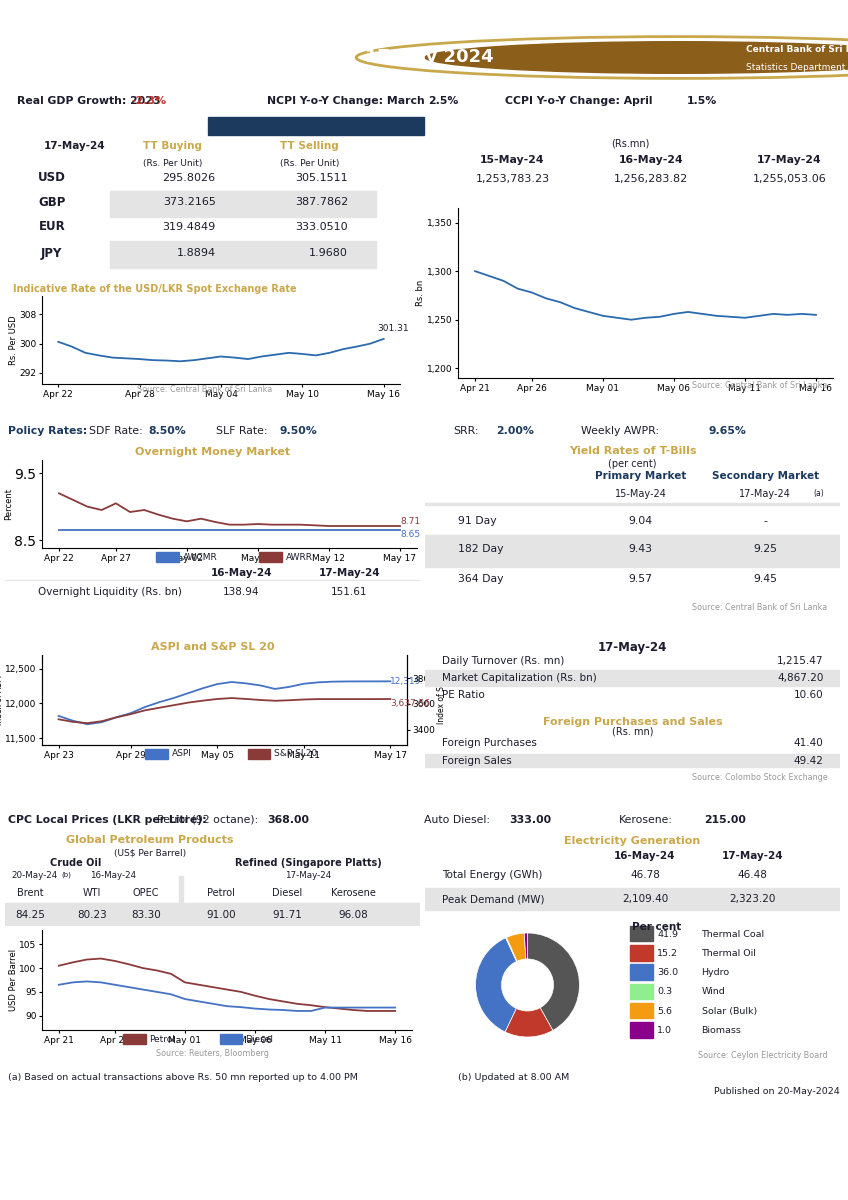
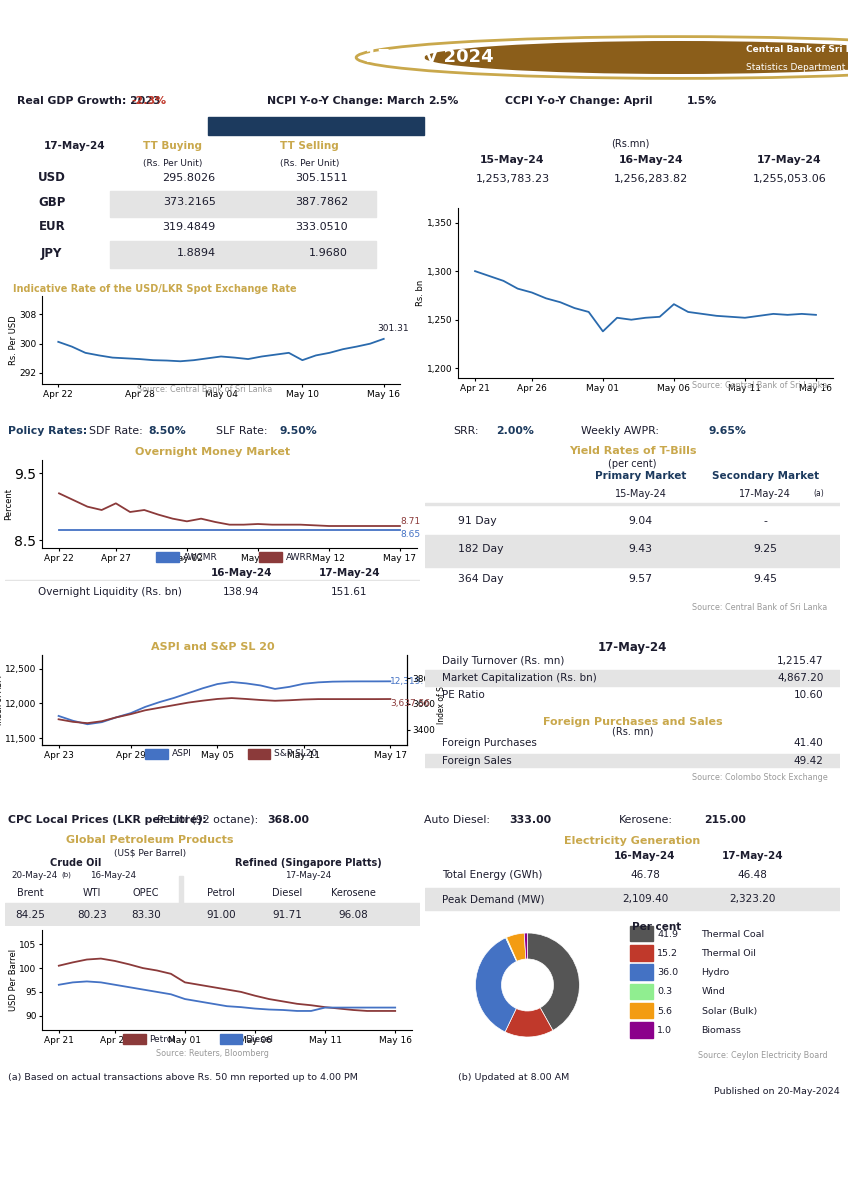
May 01: 1,254 -> 1,238
May 06: 1,256 -> 1,266
May 10: 297.2 -> 295.5
